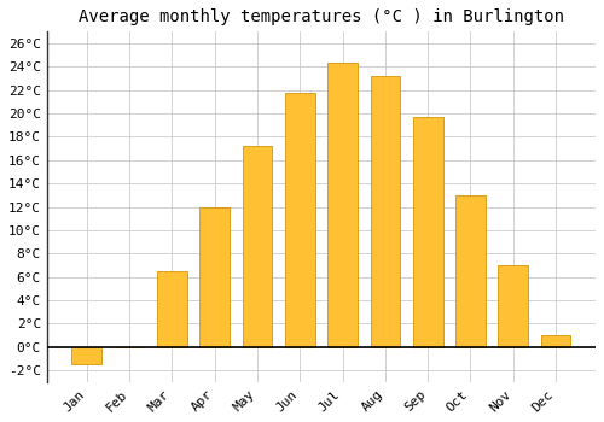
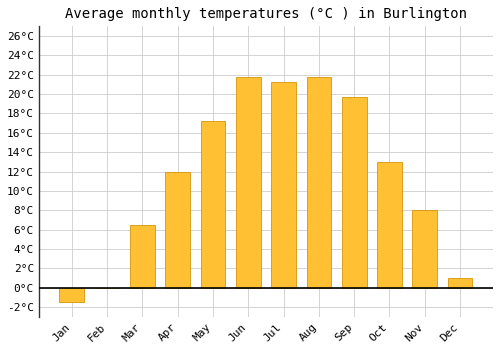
Jul: 24.3°C -> 21.2°C
Aug: 23.2°C -> 21.8°C
Nov: 7.0°C -> 8.0°C
